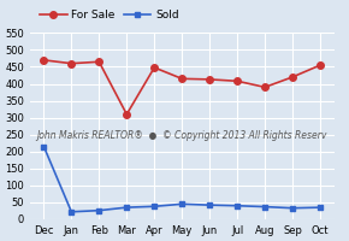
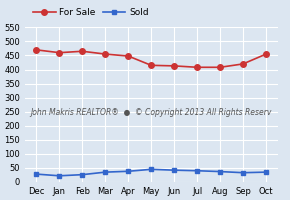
Sold/Dec: 215 -> 28
For Sale/Mar: 310 -> 455
For Sale/Aug: 390 -> 408
